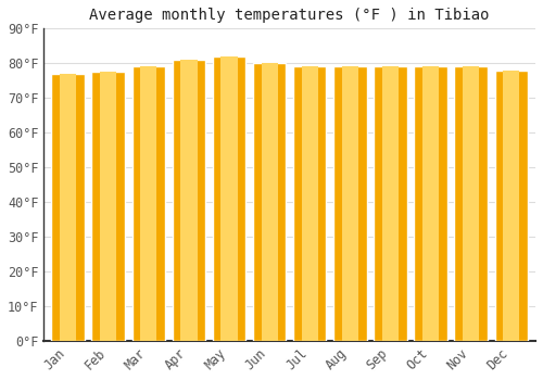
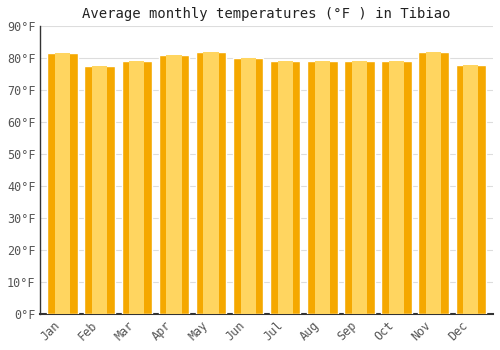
Jan: 77.0°F -> 81.5°F
Nov: 79.0°F -> 82.0°F
